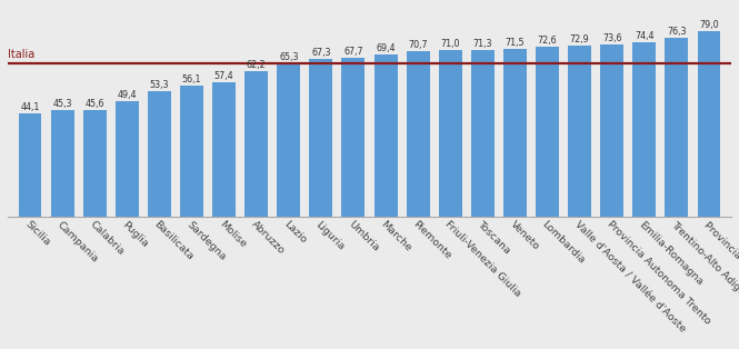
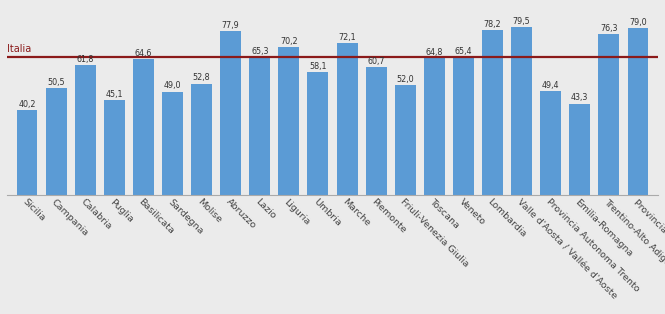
Sicilia: 44,1 -> 40,2
Campania: 45,3 -> 50,5
Calabria: 45,6 -> 61,8
Puglia: 49,4 -> 45,1
Basilicata: 53,3 -> 64,6
Sardegna: 56,1 -> 49,0
Molise: 57,4 -> 52,8
Abruzzo: 62,2 -> 77,9
Liguria: 67,3 -> 70,2
Umbria: 67,7 -> 58,1
Marche: 69,4 -> 72,1
Piemonte: 70,7 -> 60,7
Friuli-Venezia Giulia: 71,0 -> 52,0
Toscana: 71,3 -> 64,8
Veneto: 71,5 -> 65,4
Lombardia: 72,6 -> 78,2
Valle d'Aosta / Vallée d'Aoste: 72,9 -> 79,5
Provincia Autonoma Trento: 73,6 -> 49,4
Emilia-Romagna: 74,4 -> 43,3
